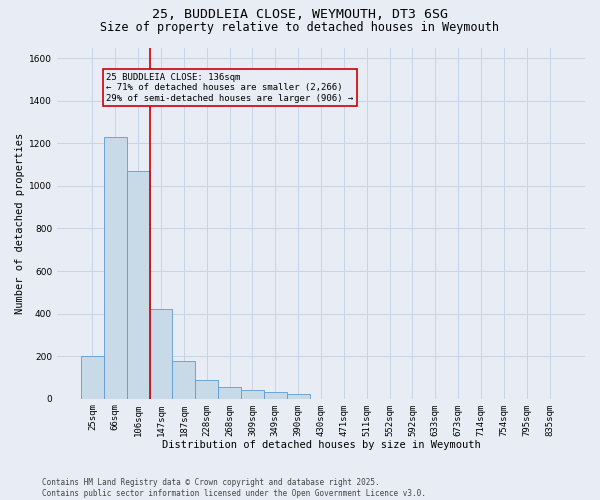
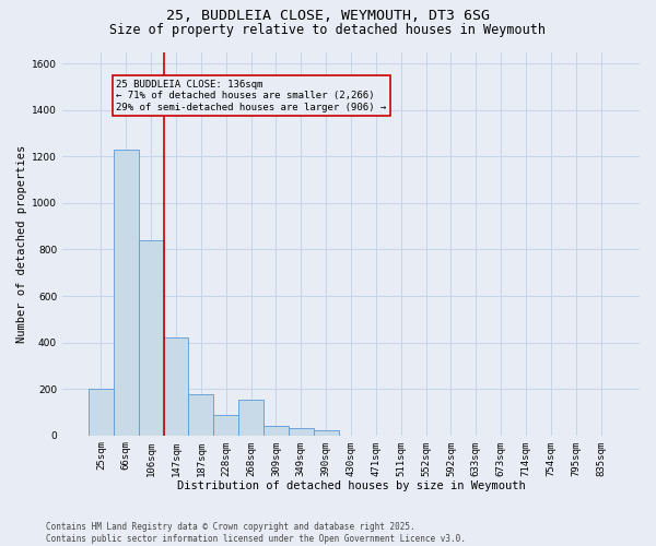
106sqm: 1070 -> 840
268sqm: 55 -> 155
